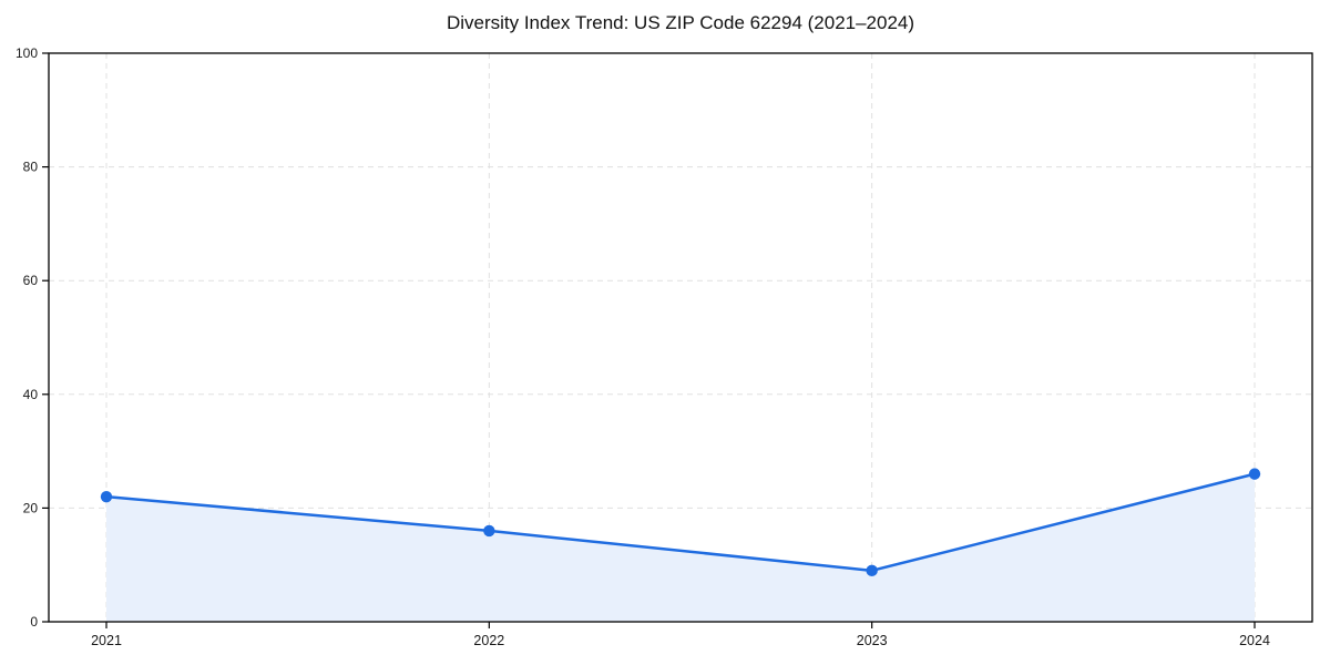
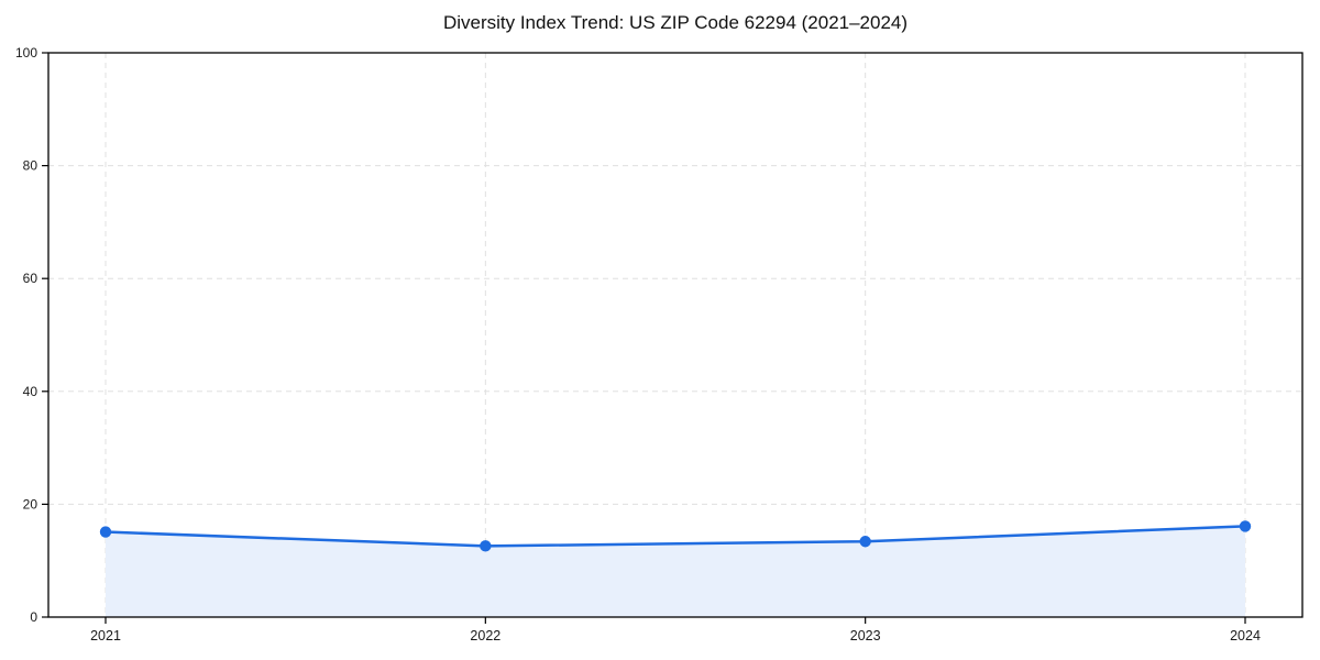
2021: 22 -> 15
2022: 16 -> 13
2023: 9 -> 13
2024: 26 -> 16
